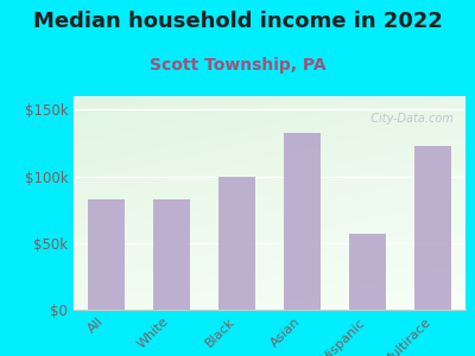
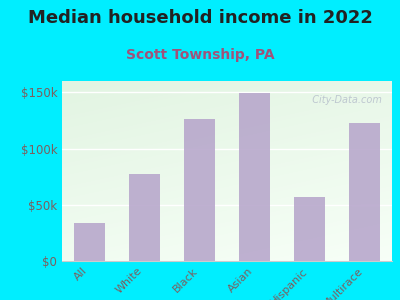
All: $83k -> $34k
White: $83k -> $77k
Black: $100k -> $126k
Asian: $132k -> $149k
